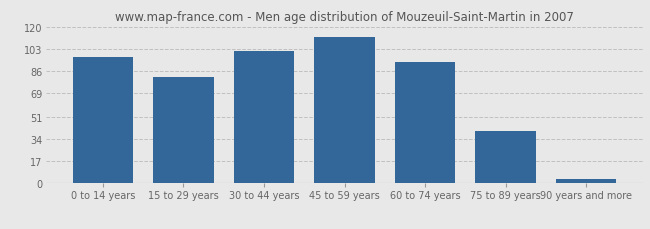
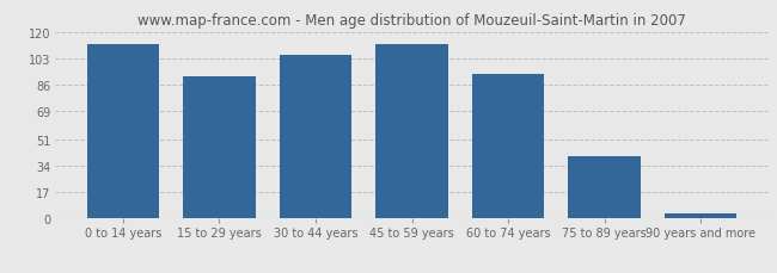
0 to 14 years: 97 -> 112
15 to 29 years: 81 -> 91
30 to 44 years: 101 -> 105
